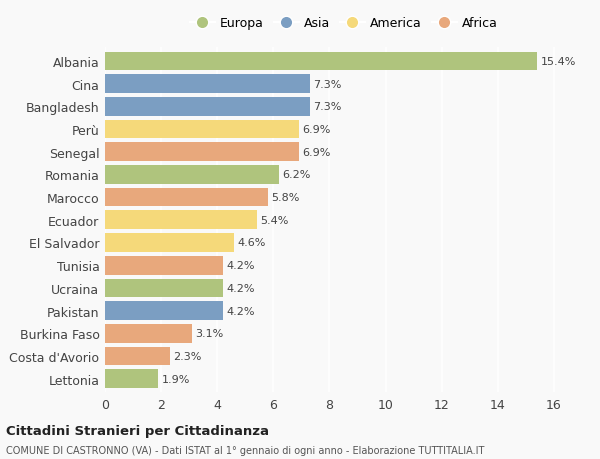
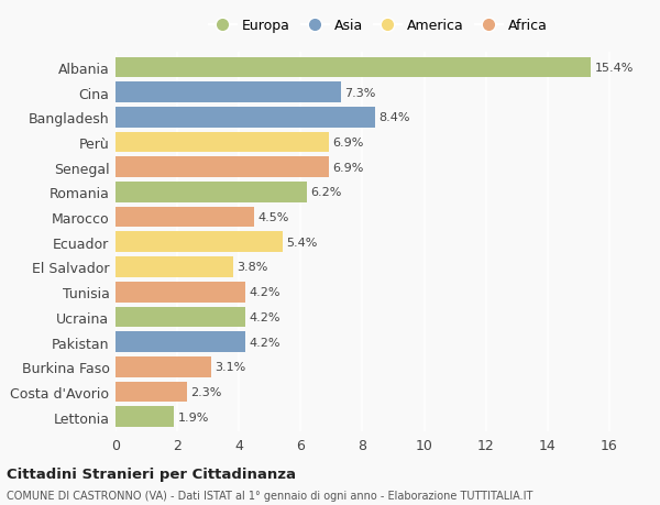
Bangladesh: 7.3% -> 8.4%
Marocco: 5.8% -> 4.5%
El Salvador: 4.6% -> 3.8%
